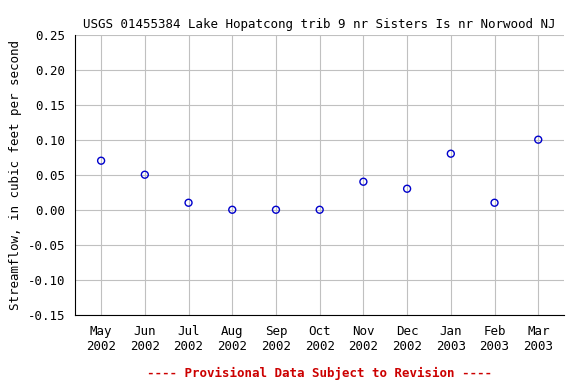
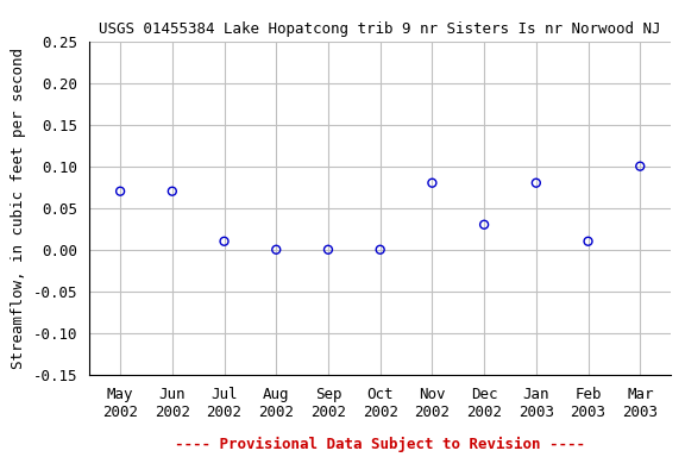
Jun 2002: 0.05 -> 0.07
Nov 2002: 0.04 -> 0.08
